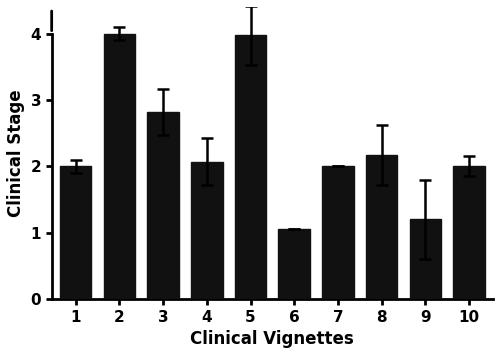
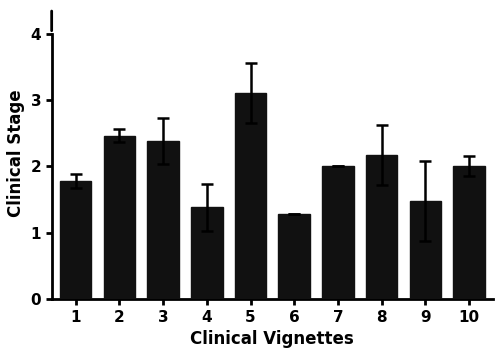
1: 2.00 -> 1.78
2: 4.00 -> 2.46
3: 2.82 -> 2.38
4: 2.07 -> 1.38
5: 3.97 -> 3.10
6: 1.05 -> 1.28
9: 1.20 -> 1.48
